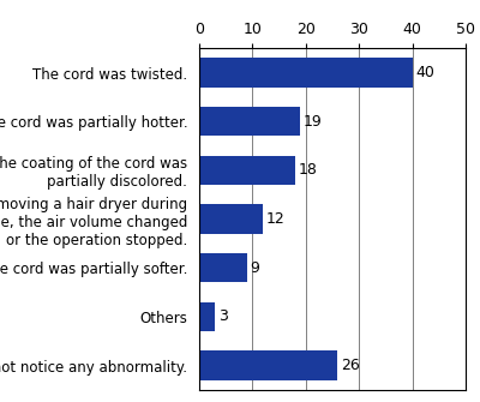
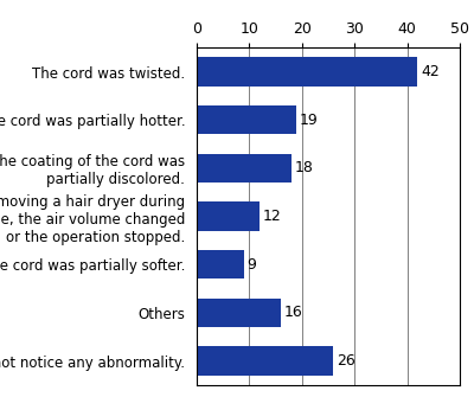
The cord was twisted.: 40 -> 42
Others: 3 -> 16
